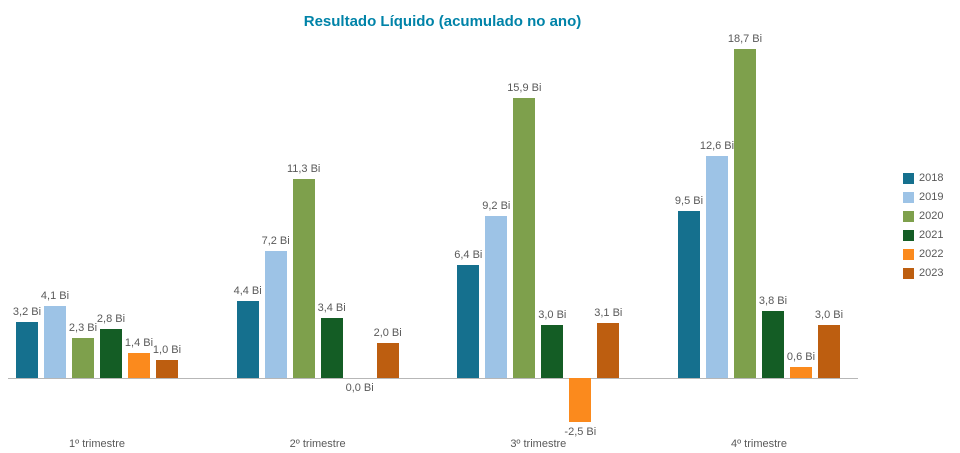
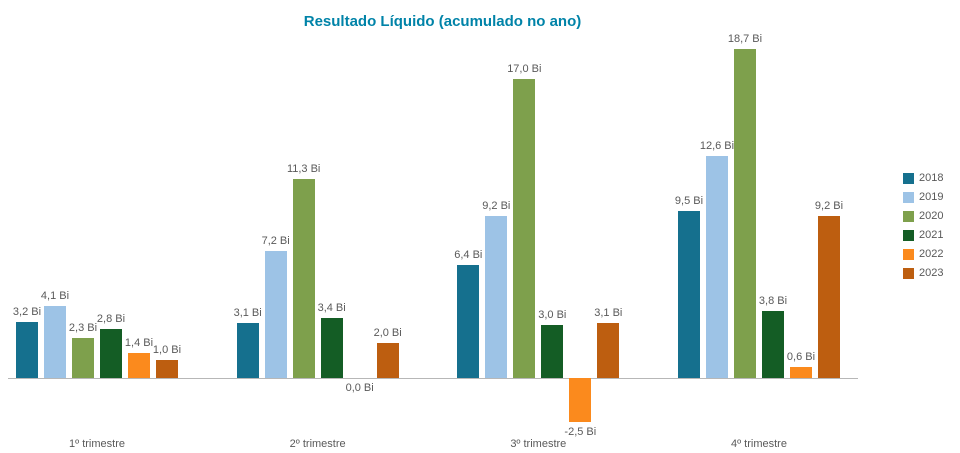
2018/2º trimestre: 4,4 -> 3,1
2020/3º trimestre: 15,9 -> 17,0
2023/4º trimestre: 3,0 -> 9,2
